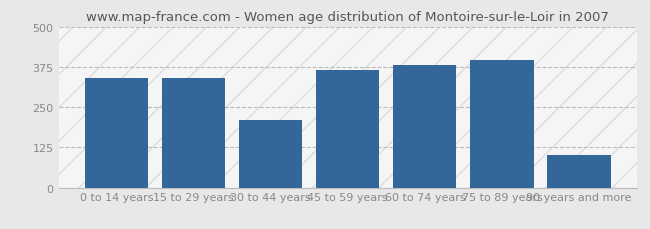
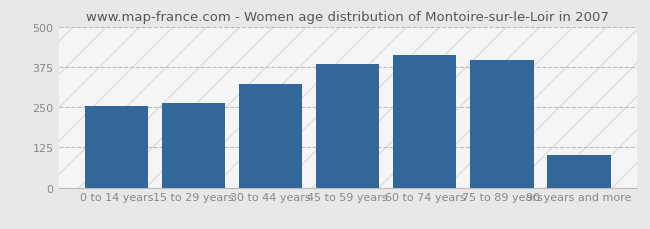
0 to 14 years: 340 -> 254
15 to 29 years: 340 -> 262
30 to 44 years: 210 -> 323
45 to 59 years: 365 -> 383
60 to 74 years: 380 -> 413
